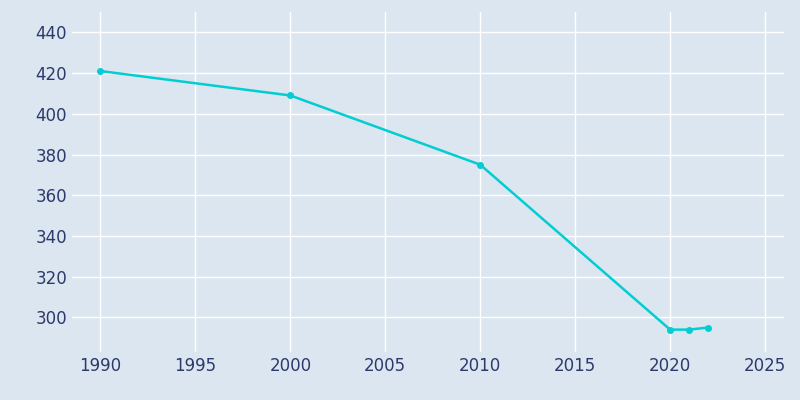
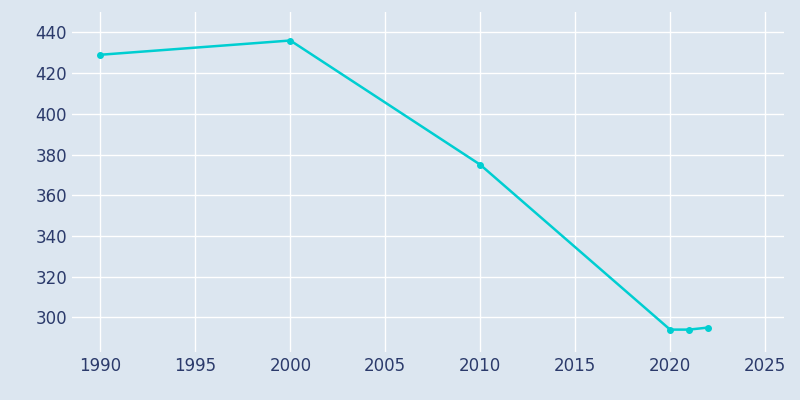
1990: 421 -> 429
2000: 409 -> 436
